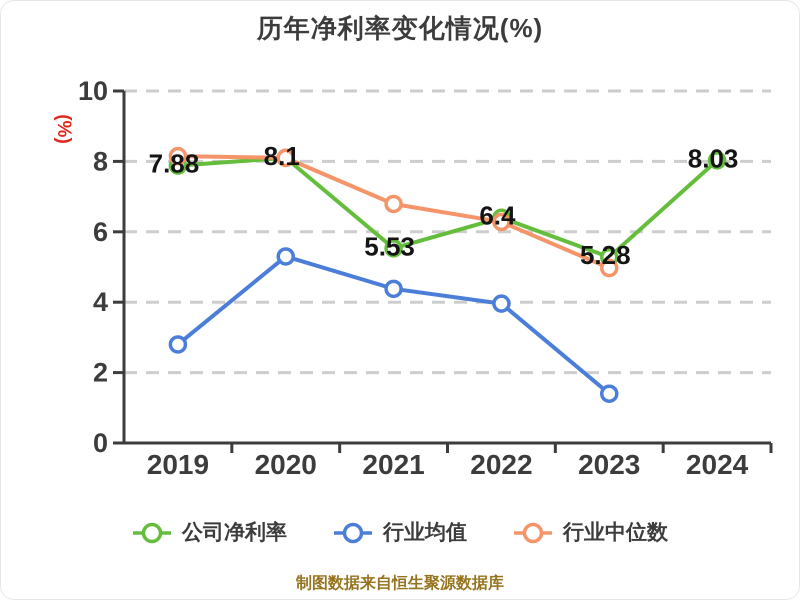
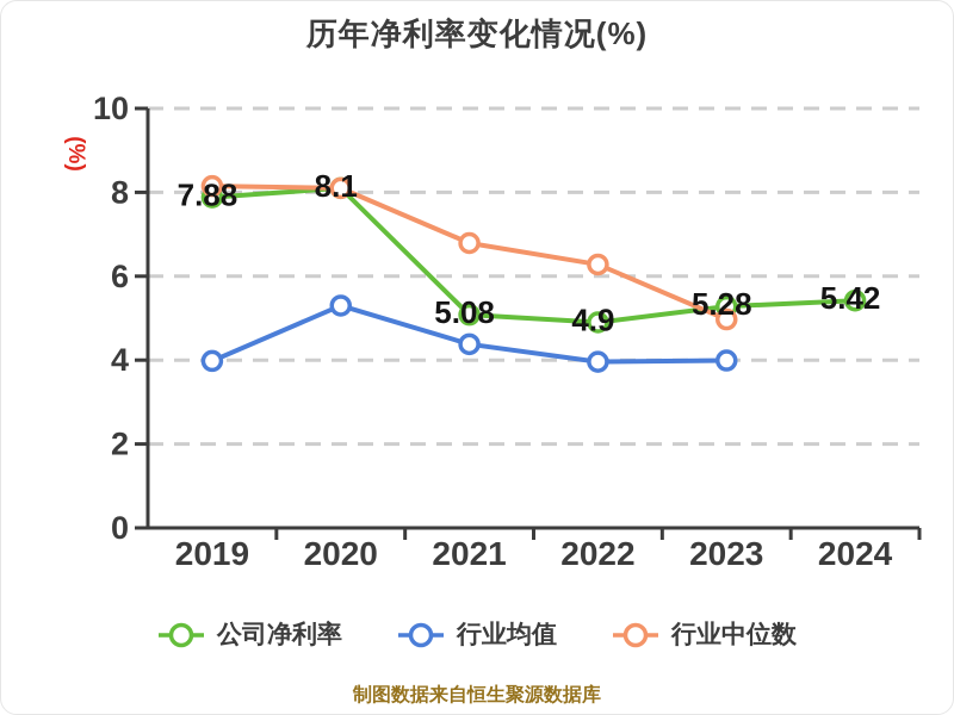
行业均值/2019: 2.8 -> 4.0
公司净利率/2021: 5.53 -> 5.08
公司净利率/2022: 6.4 -> 4.9
行业均值/2023: 1.4 -> 4.0
公司净利率/2024: 8.03 -> 5.42
